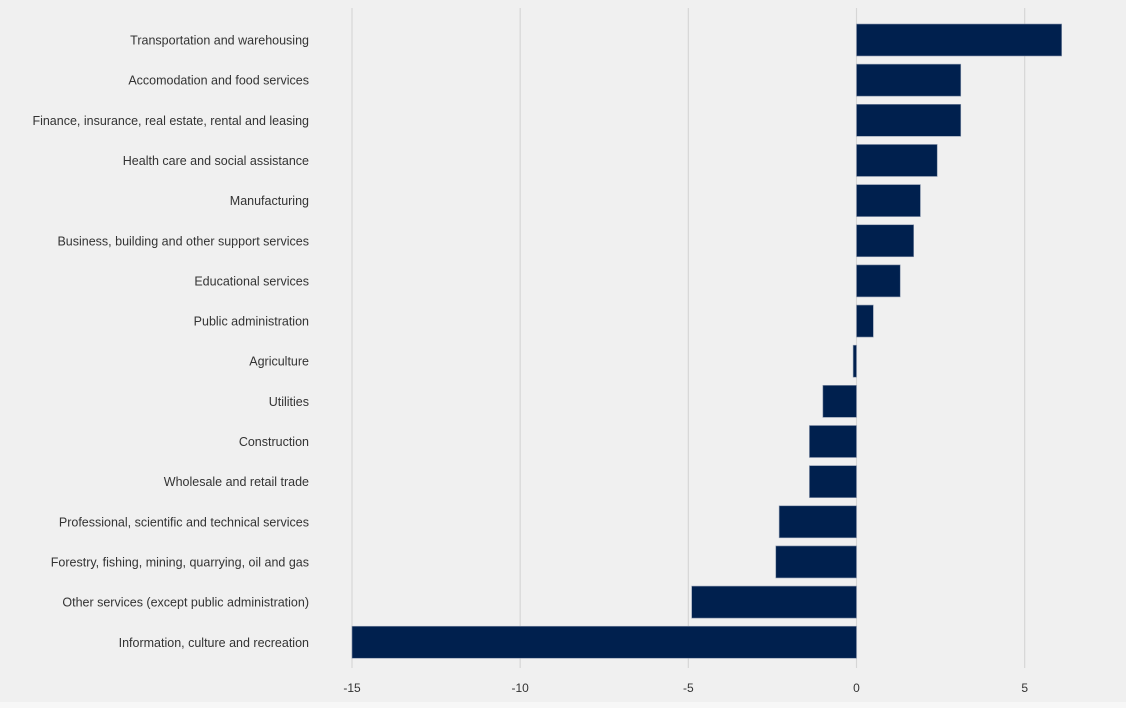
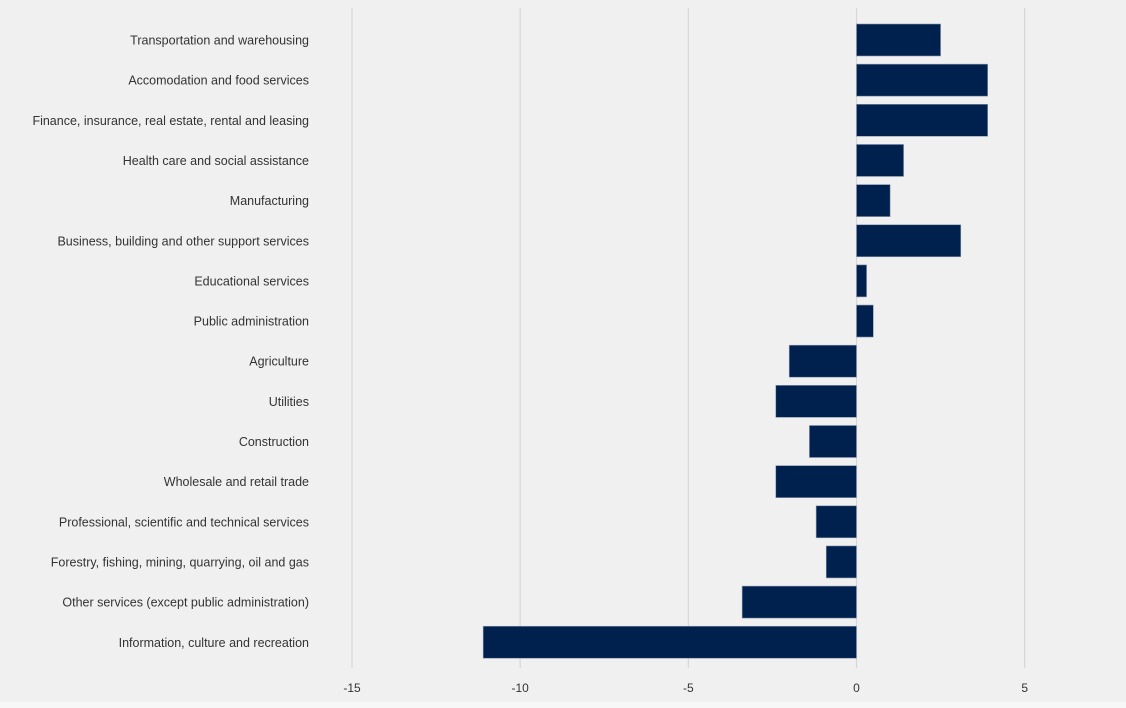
Transportation and warehousing: 6.1 -> 2.5
Accomodation and food services: 3.1 -> 3.9
Finance, insurance, real estate, rental and leasing: 3.1 -> 3.9
Health care and social assistance: 2.4 -> 1.4
Manufacturing: 1.9 -> 1.0
Business, building and other support services: 1.7 -> 3.1
Educational services: 1.3 -> 0.3
Agriculture: -0.1 -> -2.0
Utilities: -1.0 -> -2.4
Wholesale and retail trade: -1.4 -> -2.4
Professional, scientific and technical services: -2.3 -> -1.2
Forestry, fishing, mining, quarrying, oil and gas: -2.4 -> -0.9
Other services (except public administration): -4.9 -> -3.4
Information, culture and recreation: -15.0 -> -11.1
